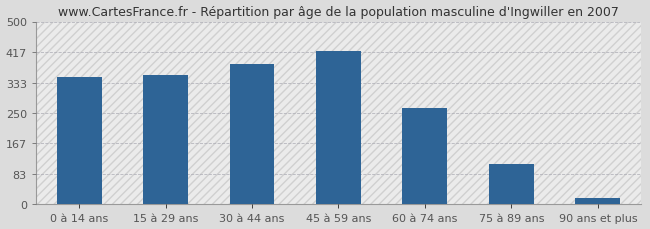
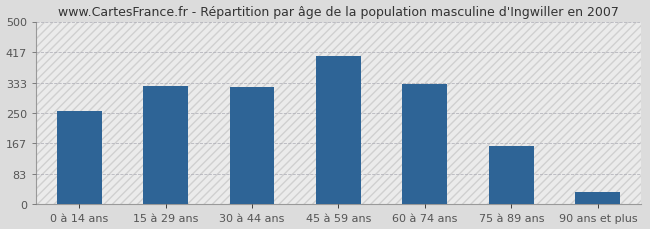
0 à 14 ans: 347 -> 255
15 à 29 ans: 355 -> 325
30 à 44 ans: 383 -> 320
45 à 59 ans: 420 -> 405
60 à 74 ans: 263 -> 330
75 à 89 ans: 110 -> 160
90 ans et plus: 18 -> 35
